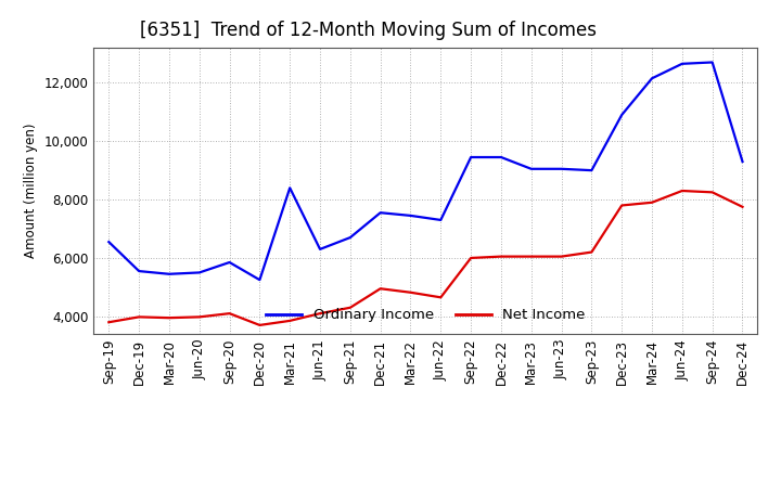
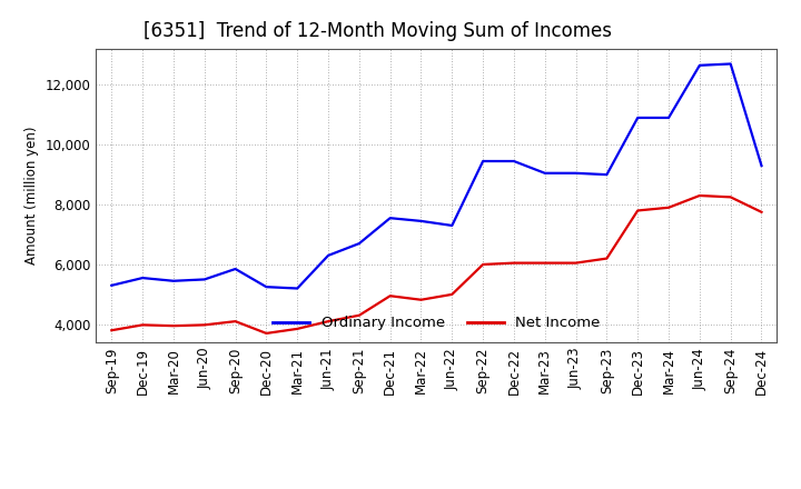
Ordinary Income/Sep-19: 6,550 -> 5,300
Ordinary Income/Mar-21: 8,400 -> 5,200
Net Income/Jun-22: 4,650 -> 5,000
Ordinary Income/Mar-24: 12,150 -> 10,900
